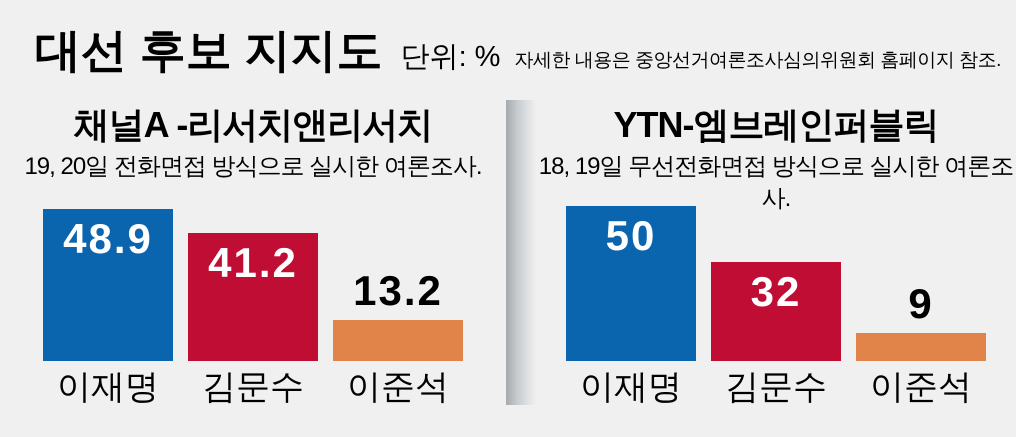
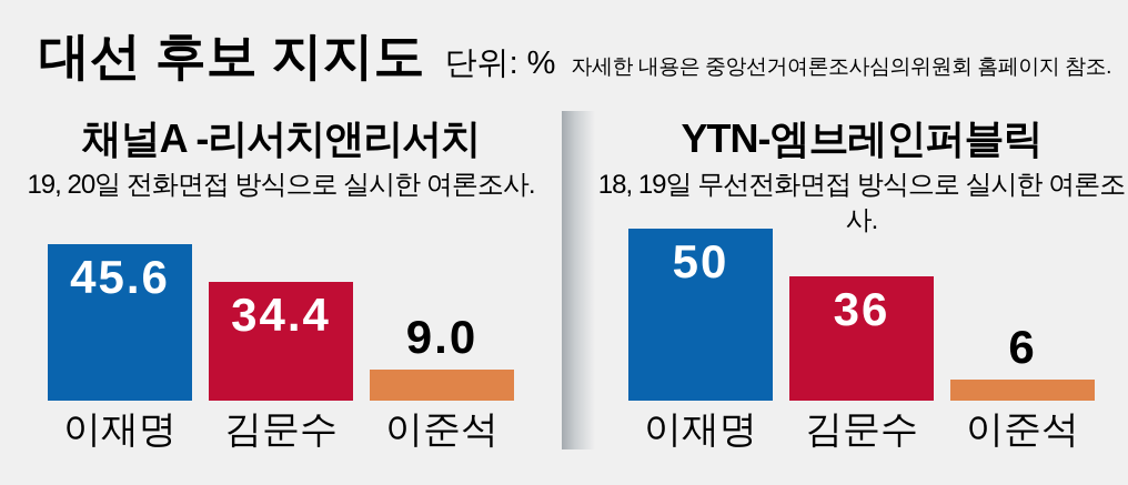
채널A -리서치앤리서치/이재명: 48.9 -> 45.6
채널A -리서치앤리서치/김문수: 41.2 -> 34.4
채널A -리서치앤리서치/이준석: 13.2 -> 9.0
YTN-엠브레인퍼블릭/김문수: 32 -> 36
YTN-엠브레인퍼블릭/이준석: 9 -> 6
